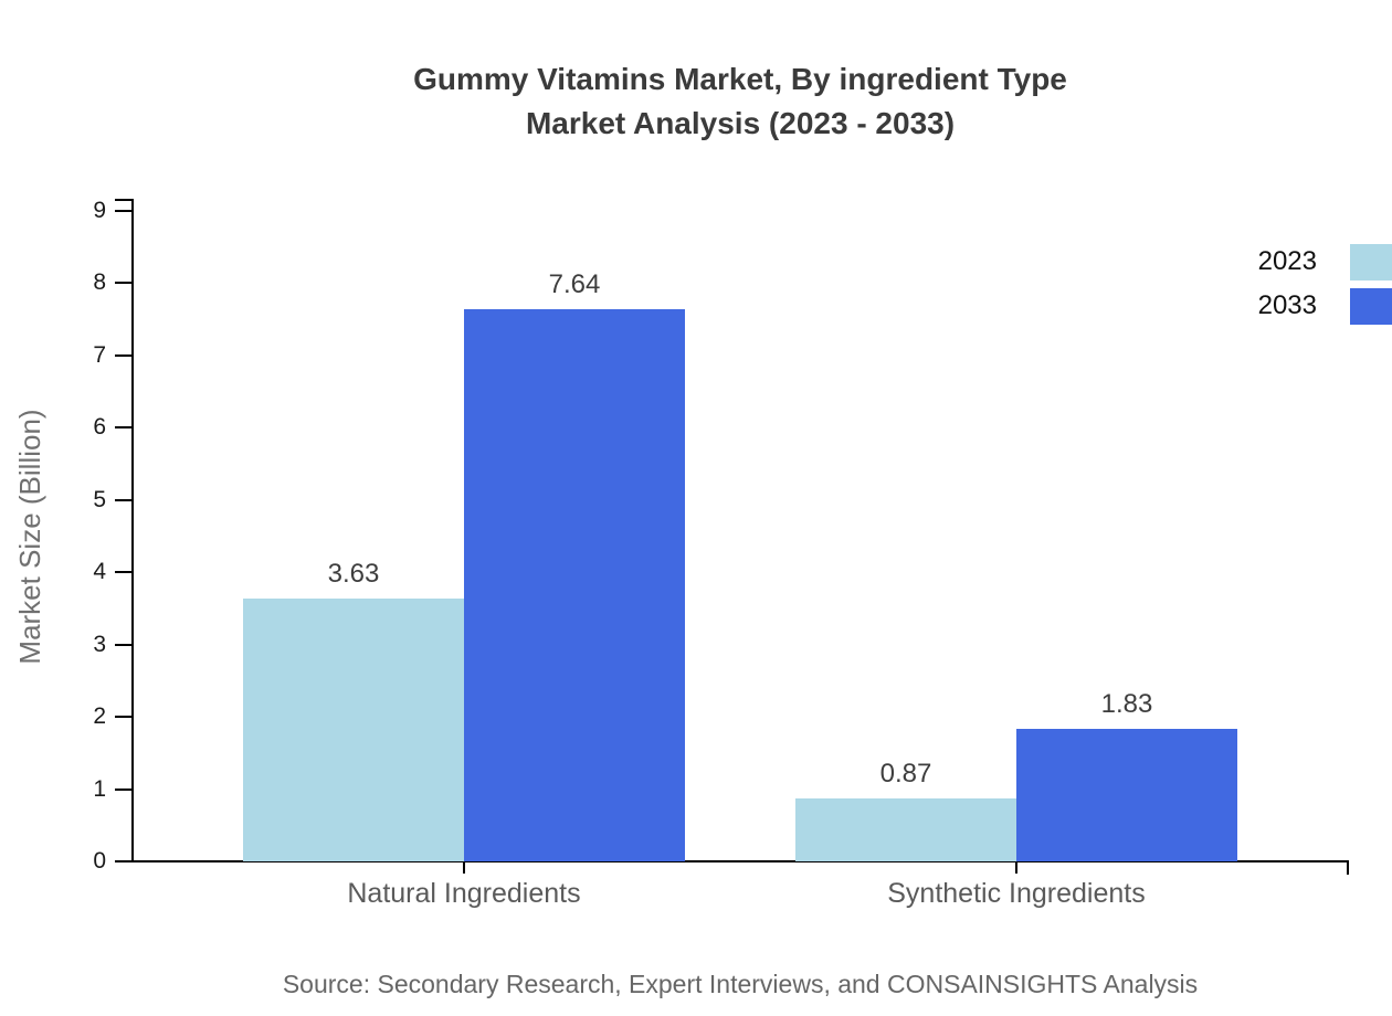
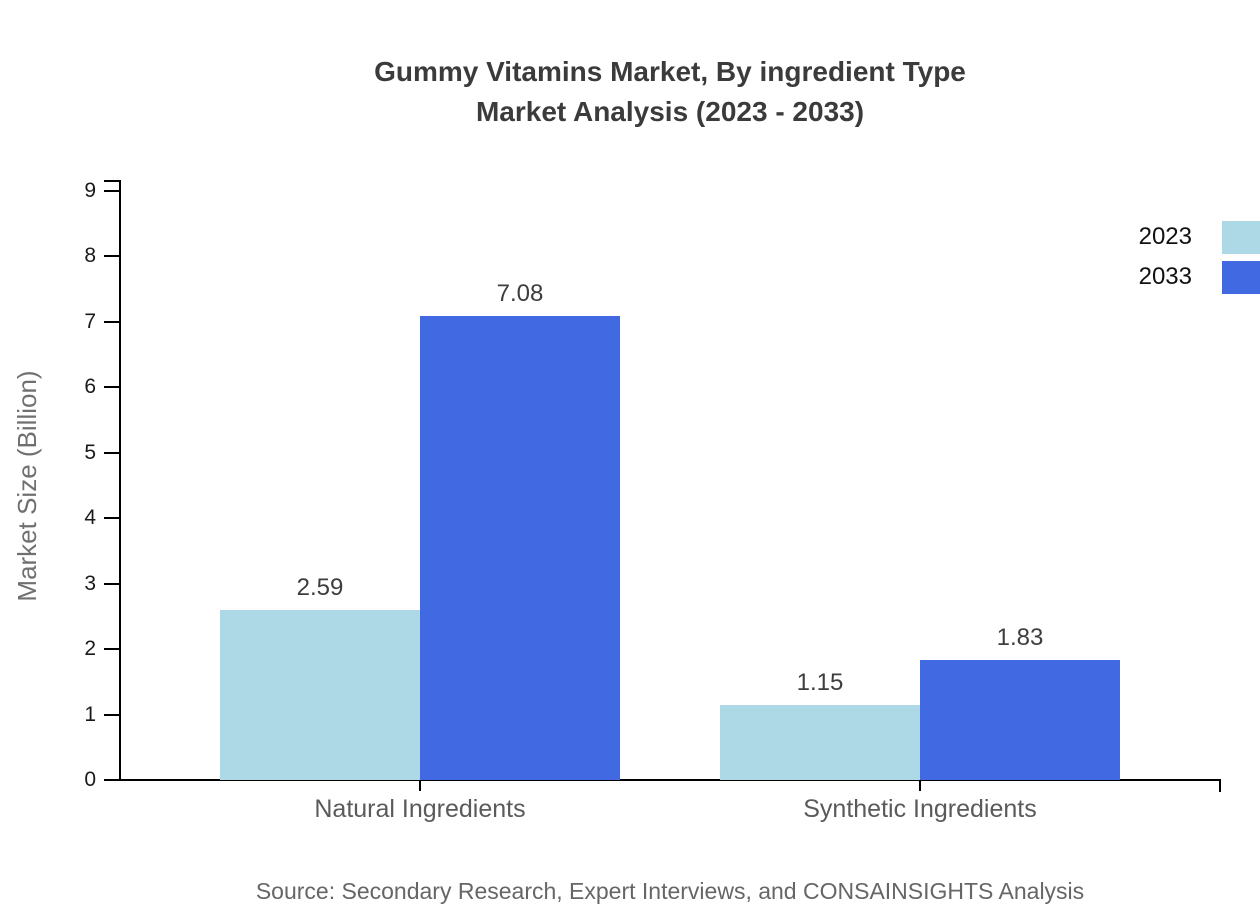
2023/Natural Ingredients: 3.63 -> 2.59
2033/Natural Ingredients: 7.64 -> 7.08
2023/Synthetic Ingredients: 0.87 -> 1.15
